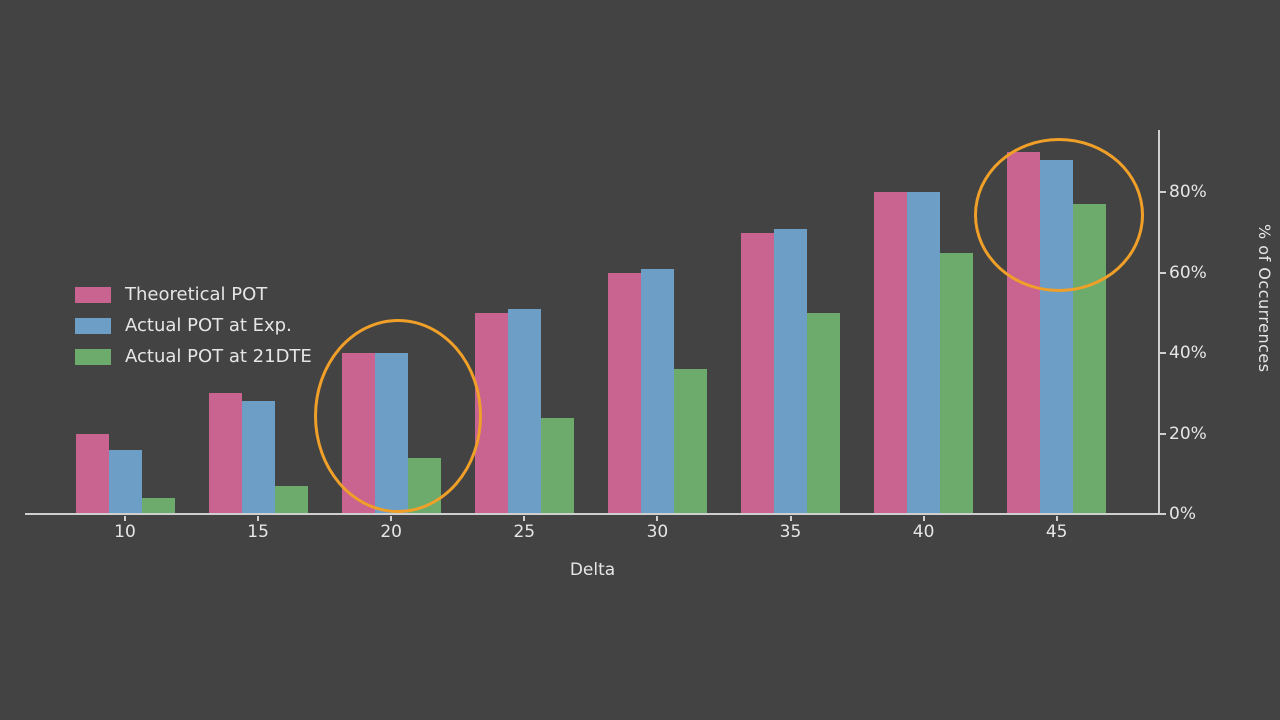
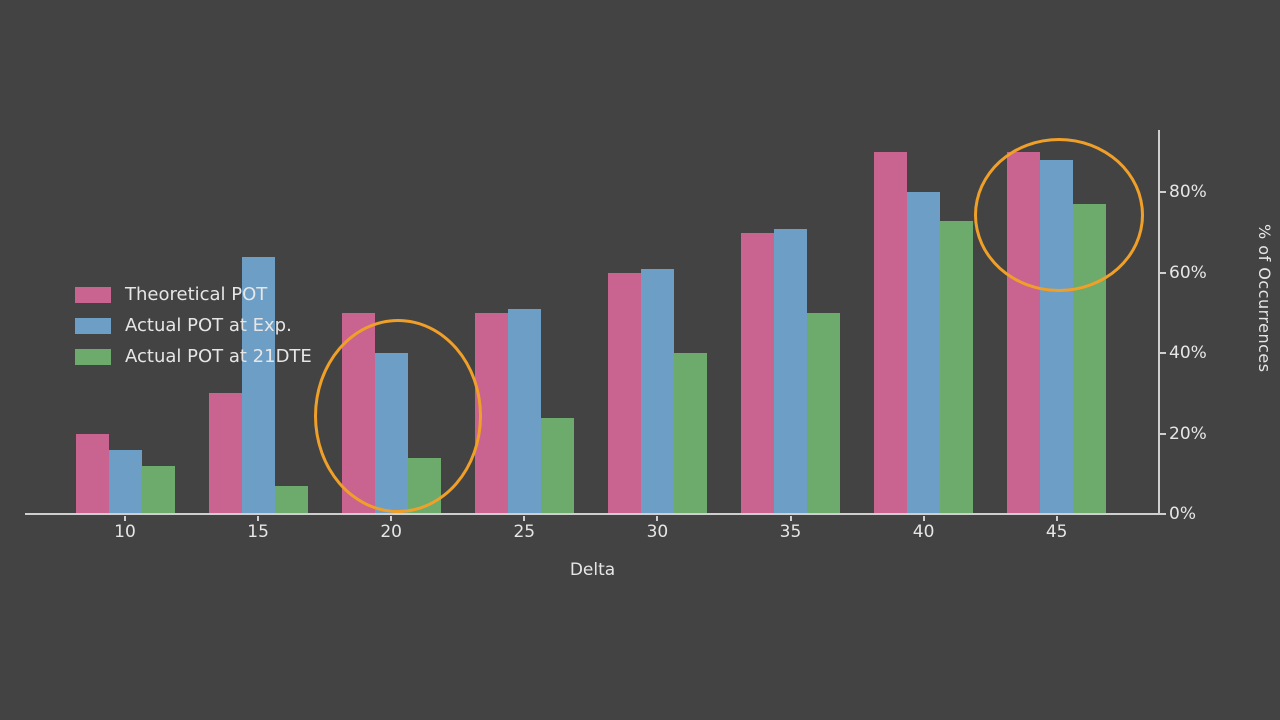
Actual POT at 21DTE/10: 4% -> 12%
Actual POT at Exp./15: 28% -> 64%
Theoretical POT/20: 40% -> 50%
Actual POT at 21DTE/30: 36% -> 40%
Theoretical POT/40: 80% -> 90%
Actual POT at 21DTE/40: 65% -> 73%
